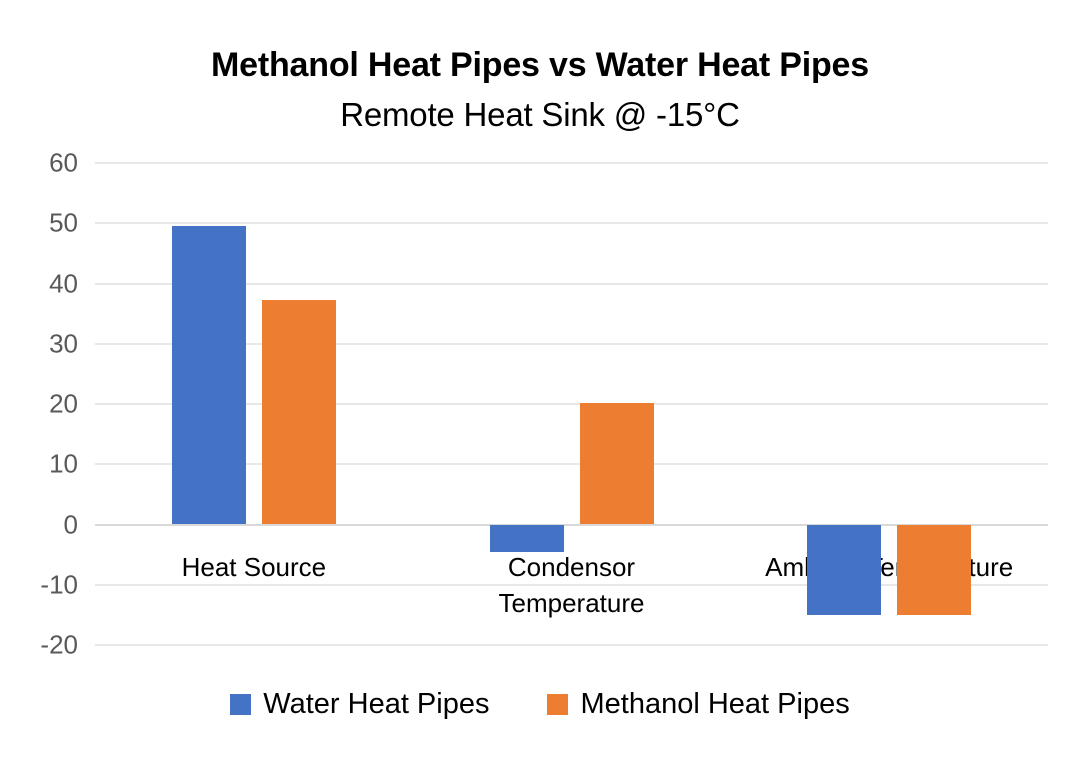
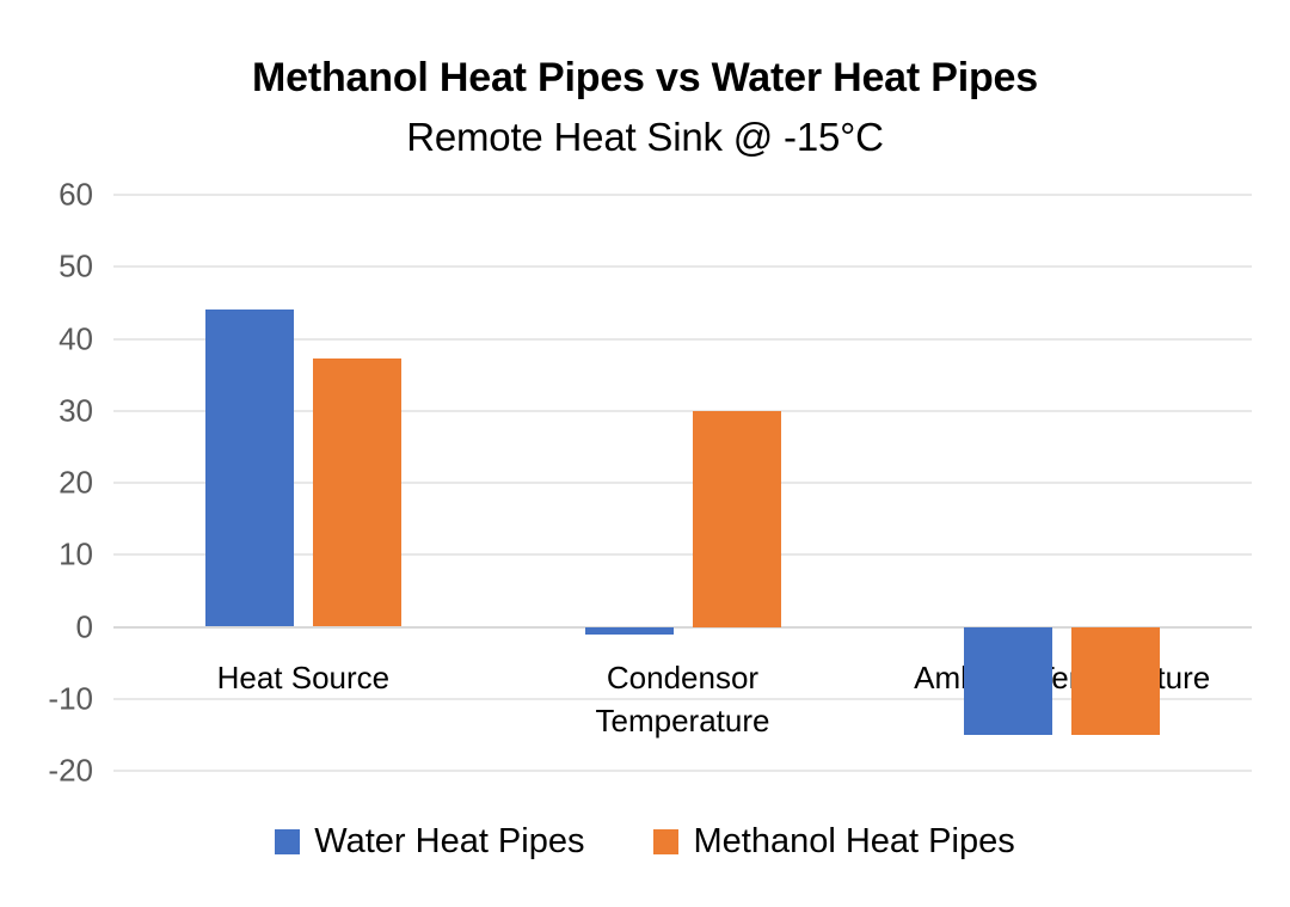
Water Heat Pipes/Heat Source: 50 -> 44
Water Heat Pipes/Condensor Temperature: -5 -> -1
Methanol Heat Pipes/Condensor Temperature: 20 -> 30
